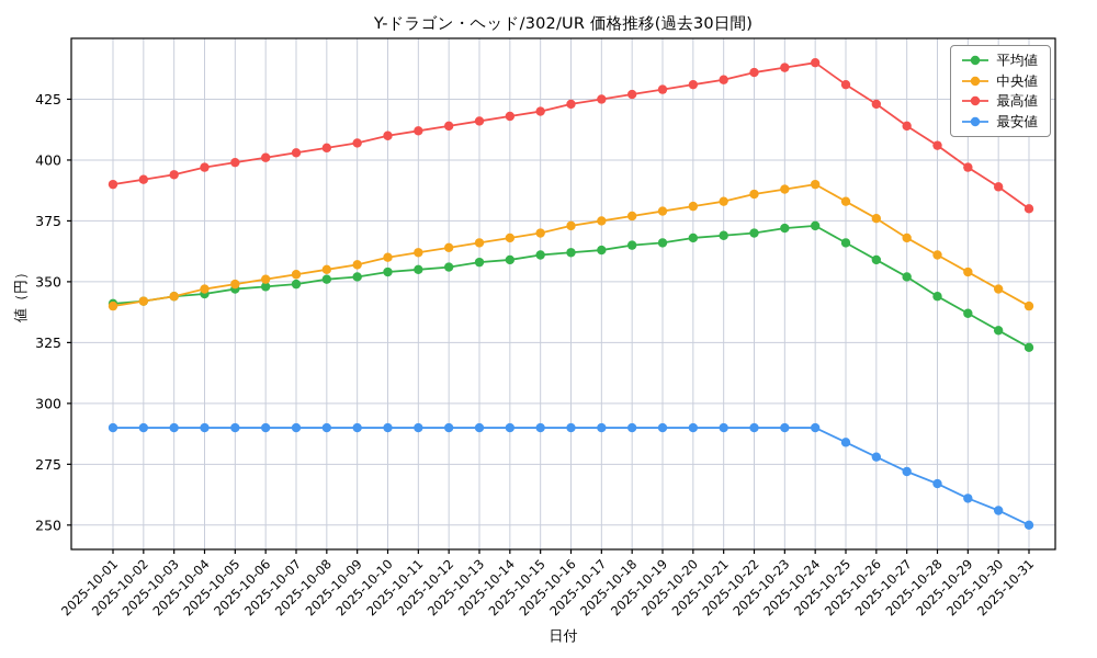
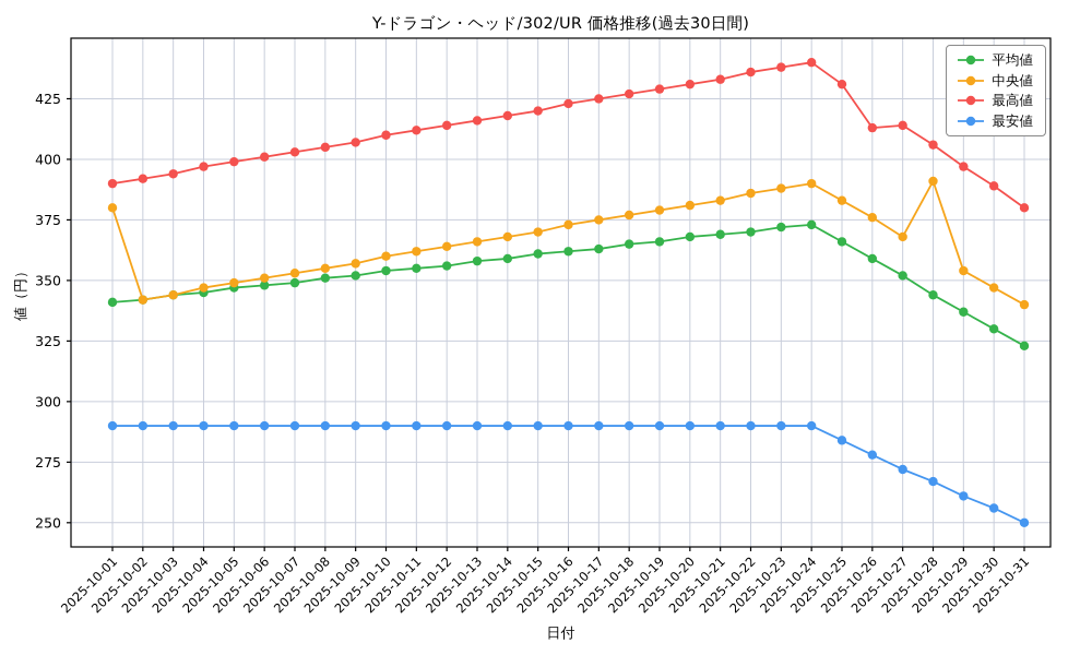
中央値/2025-10-01: 340 -> 380
最高値/2025-10-26: 423 -> 413
中央値/2025-10-28: 361 -> 391
